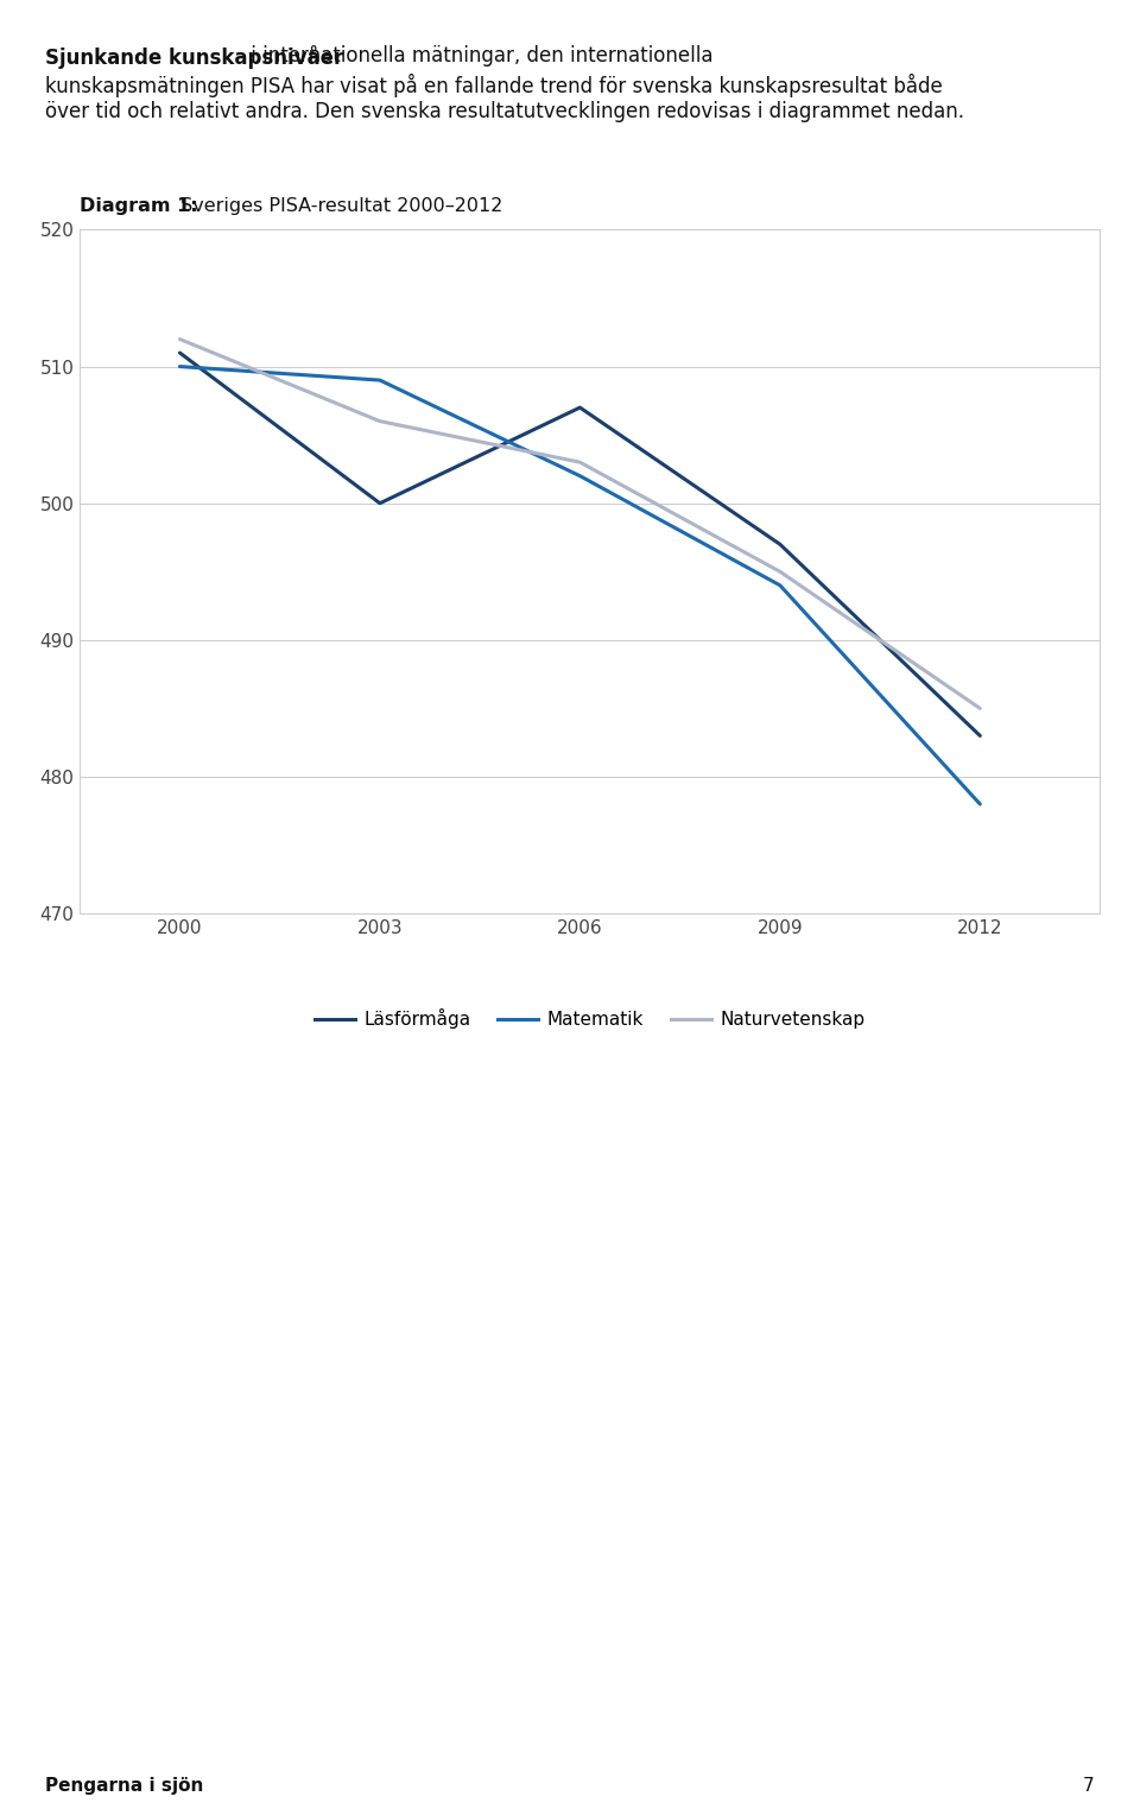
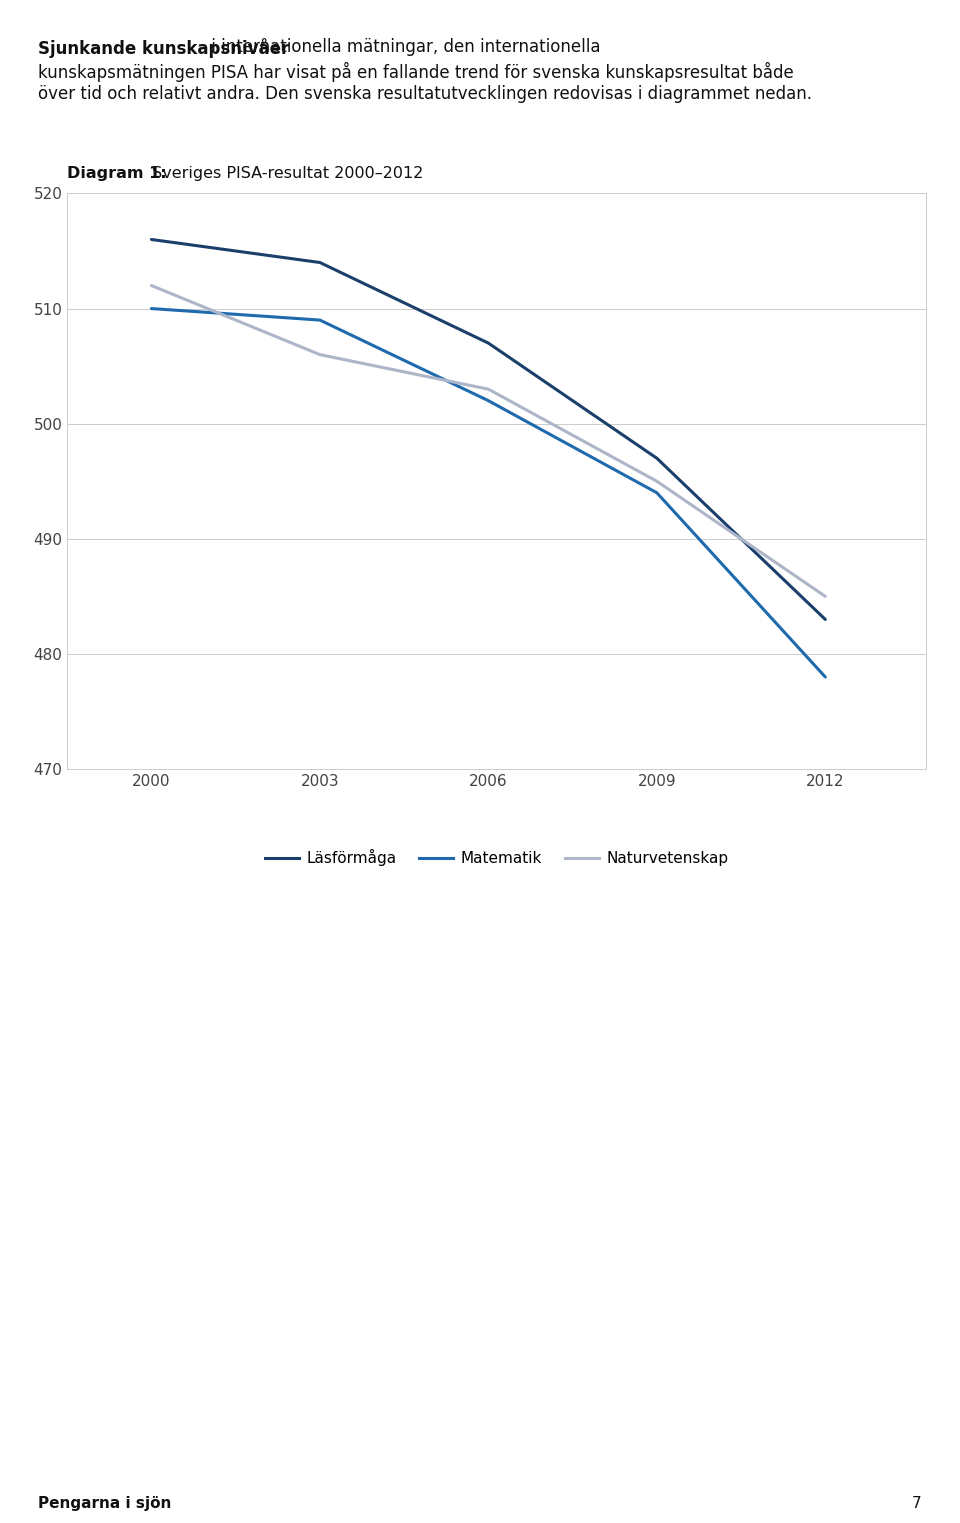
Läsförmåga/2000: 511 -> 516
Läsförmåga/2003: 500 -> 514
